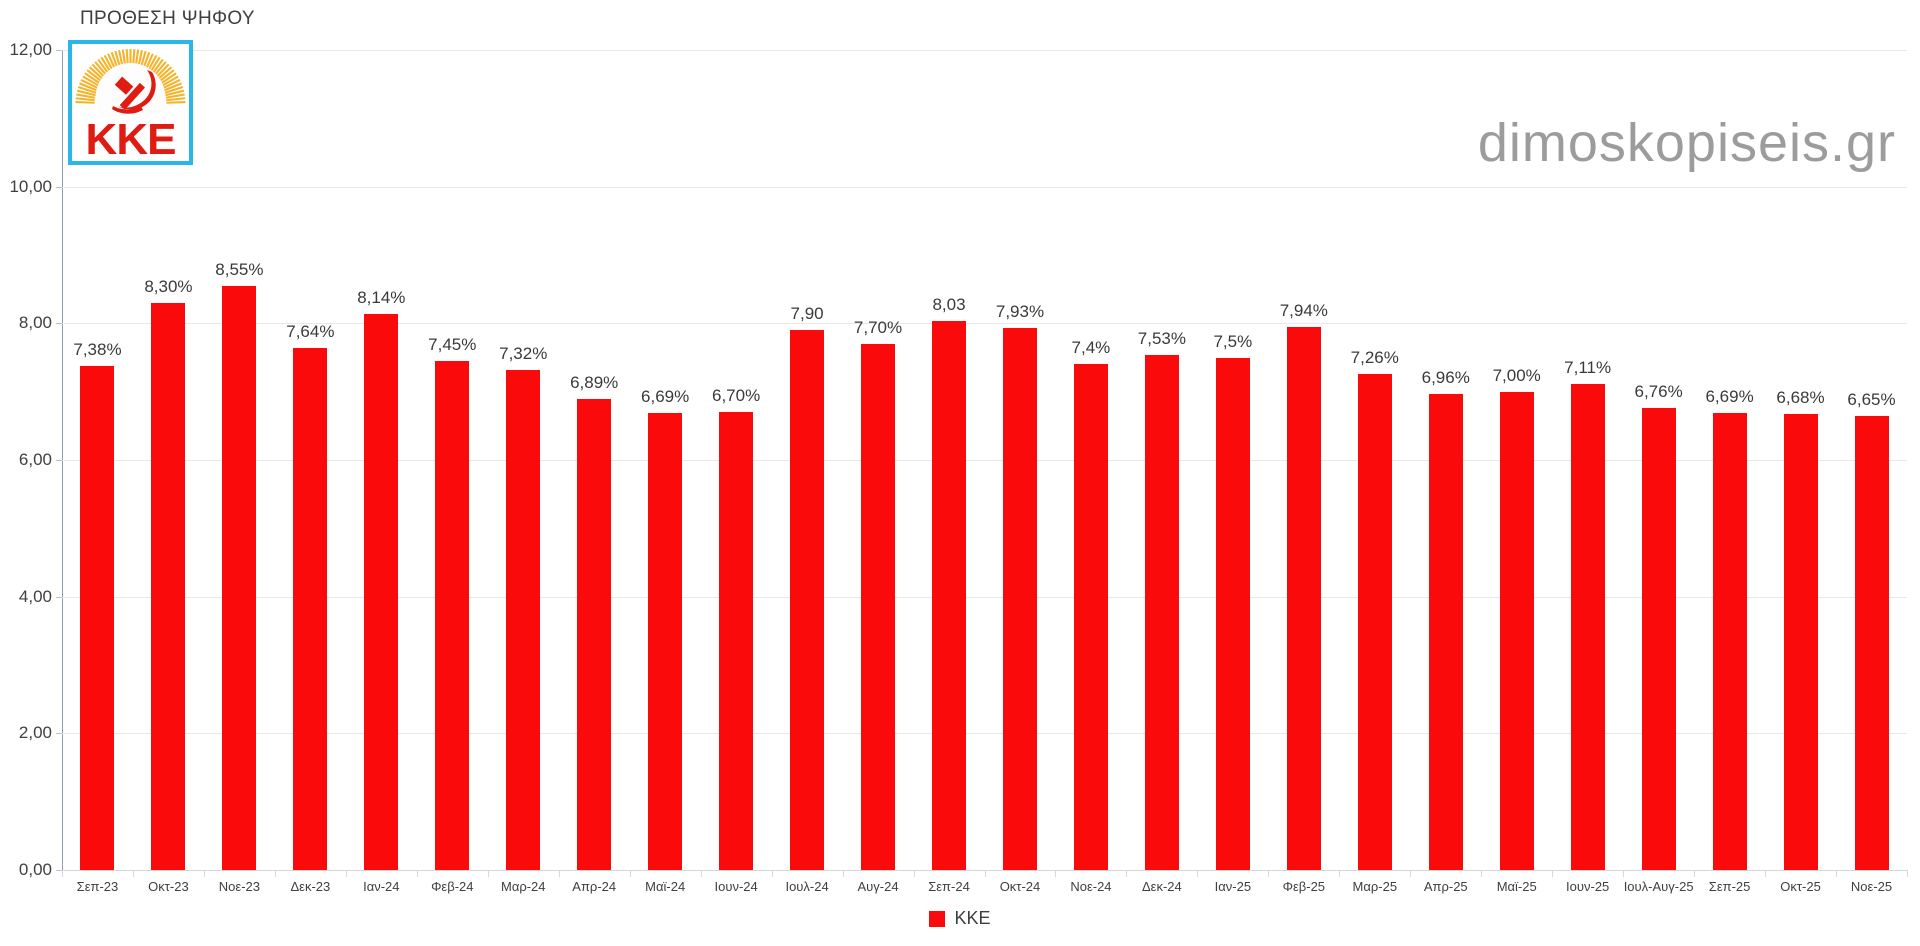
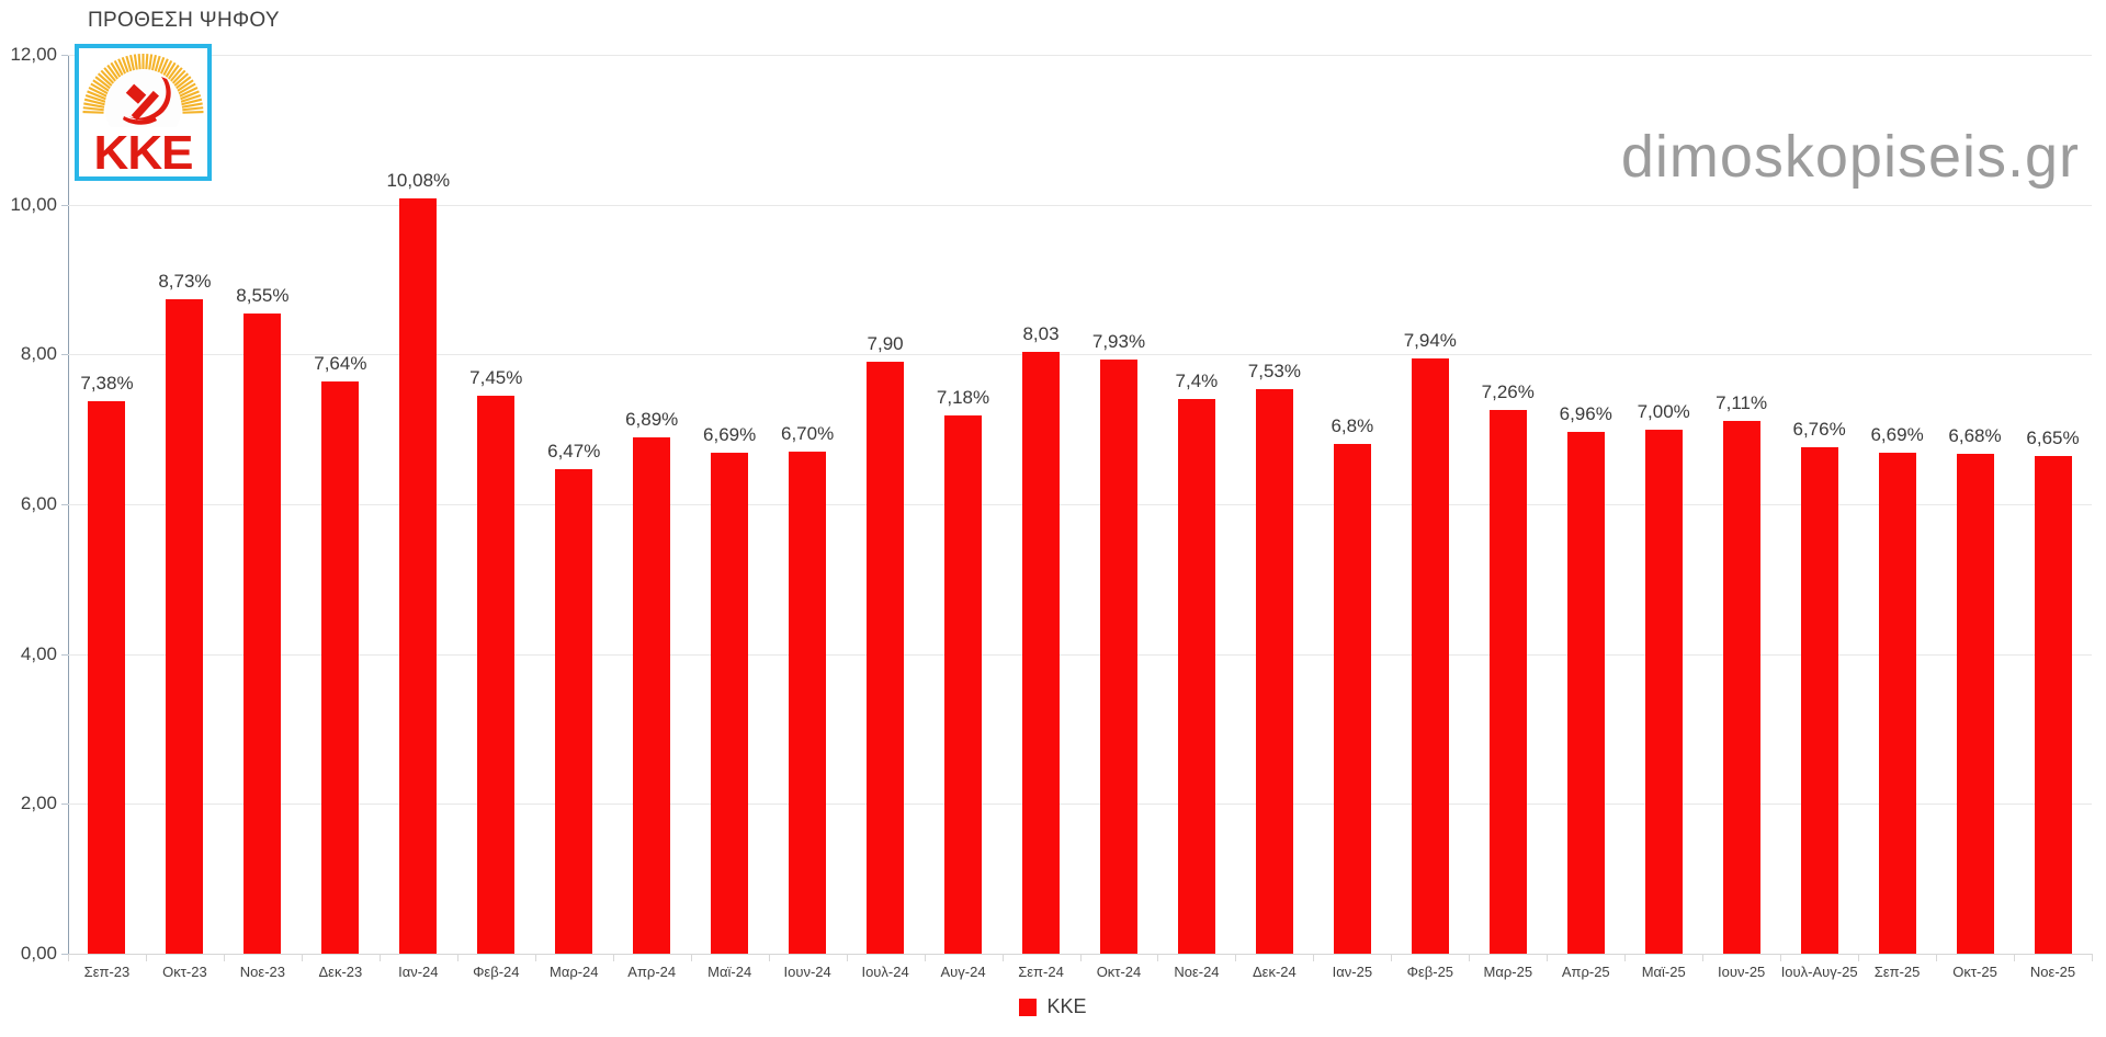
Οκτ-23: 8,30% -> 8,73%
Ιαν-24: 8,14% -> 10,08%
Μαρ-24: 7,32% -> 6,47%
Αυγ-24: 7,70% -> 7,18%
Ιαν-25: 7,5% -> 6,8%
